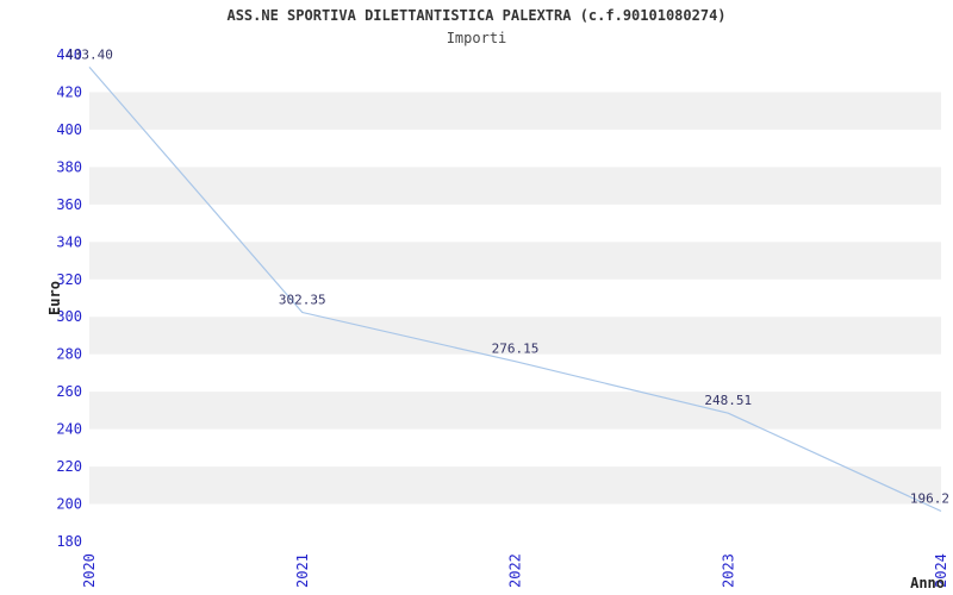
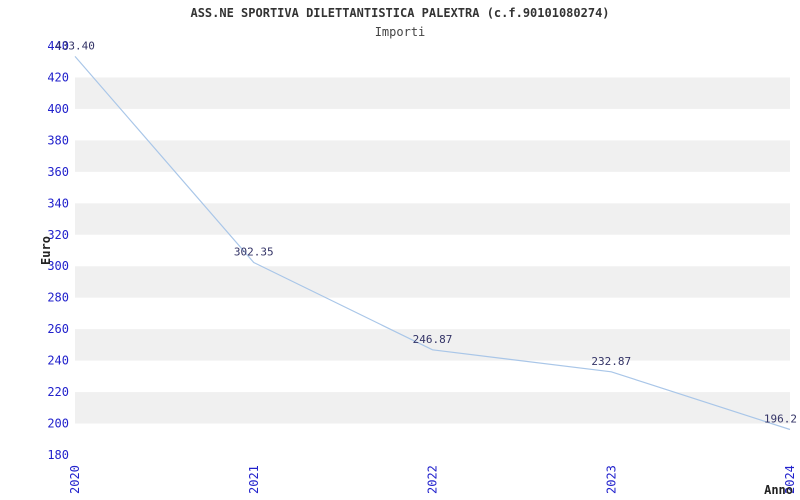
2022: 276.15 -> 246.87
2023: 248.51 -> 232.87
